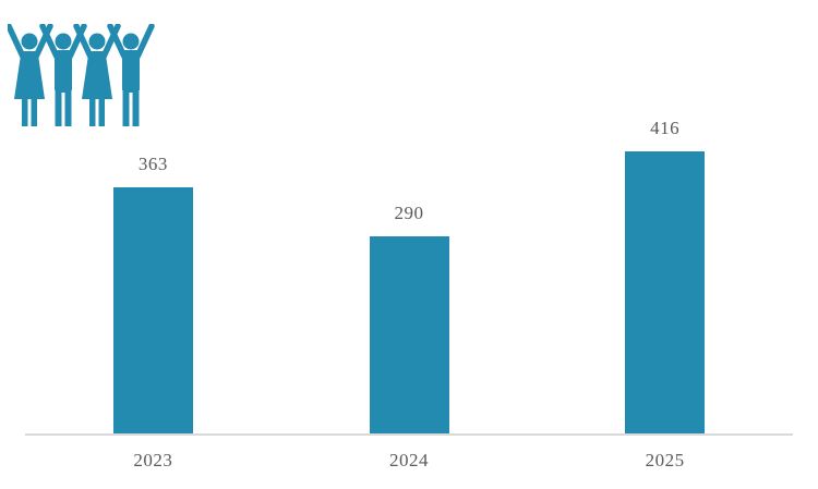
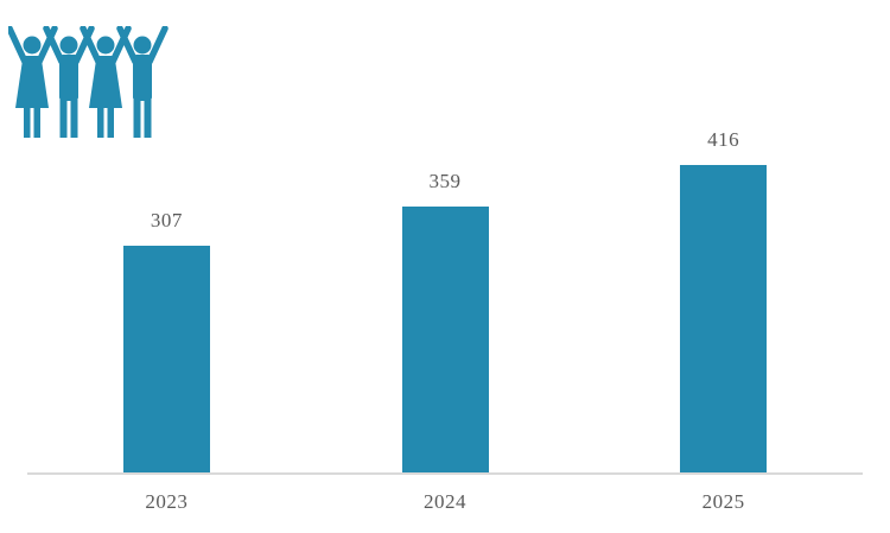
2023: 363 -> 307
2024: 290 -> 359
